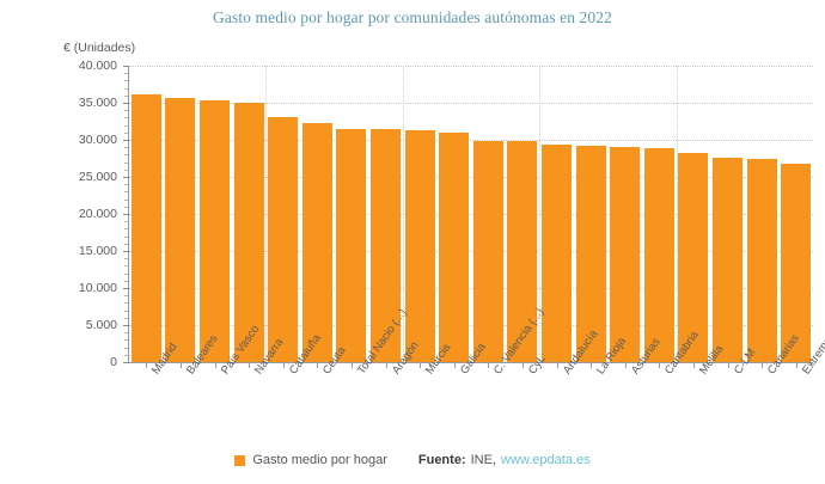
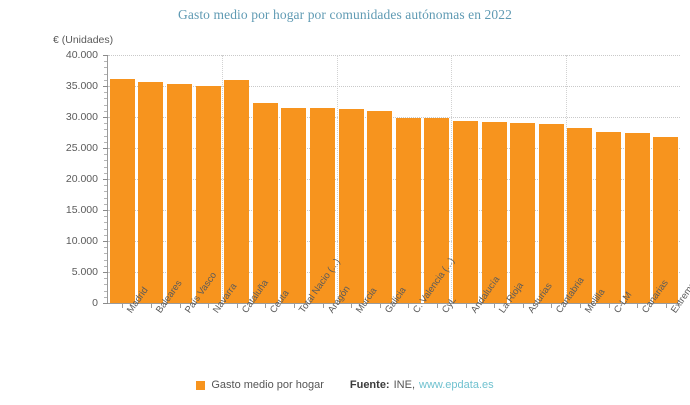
Cataluña: 33000 -> 36000
